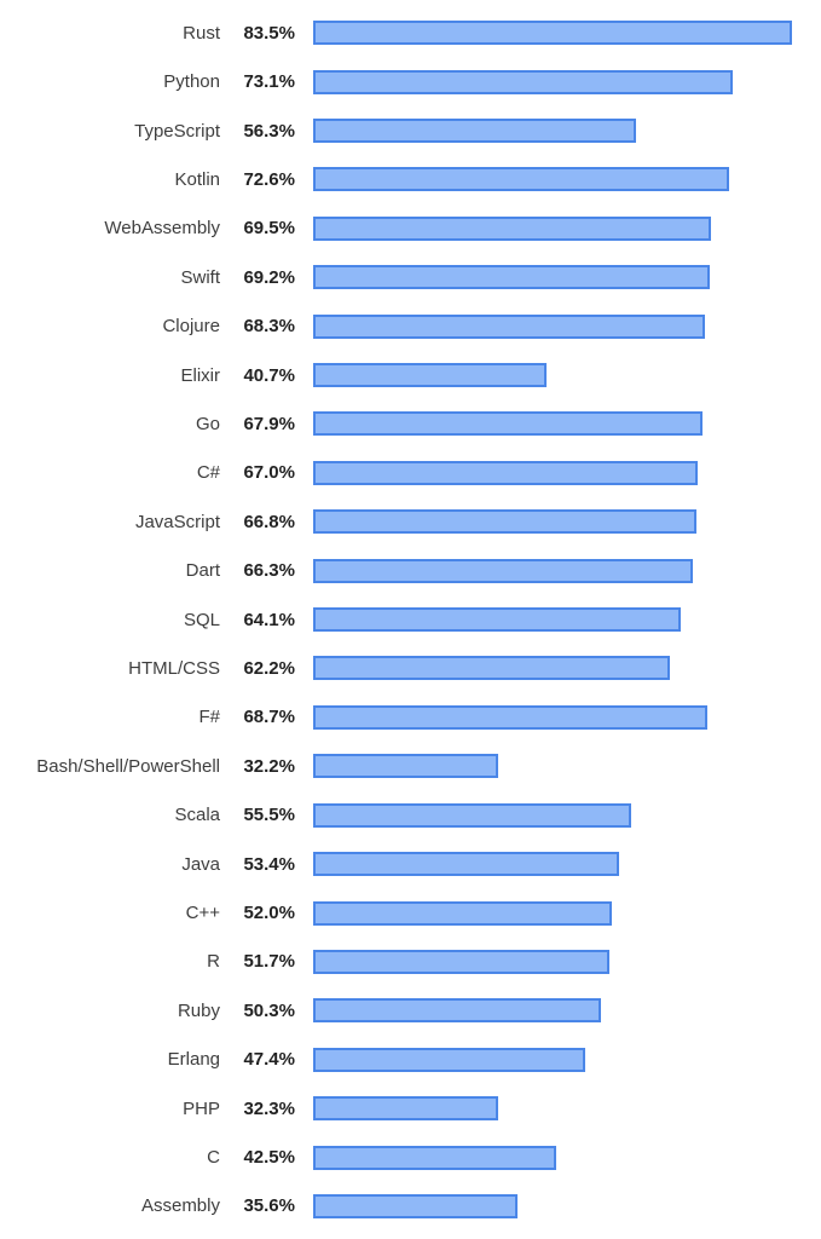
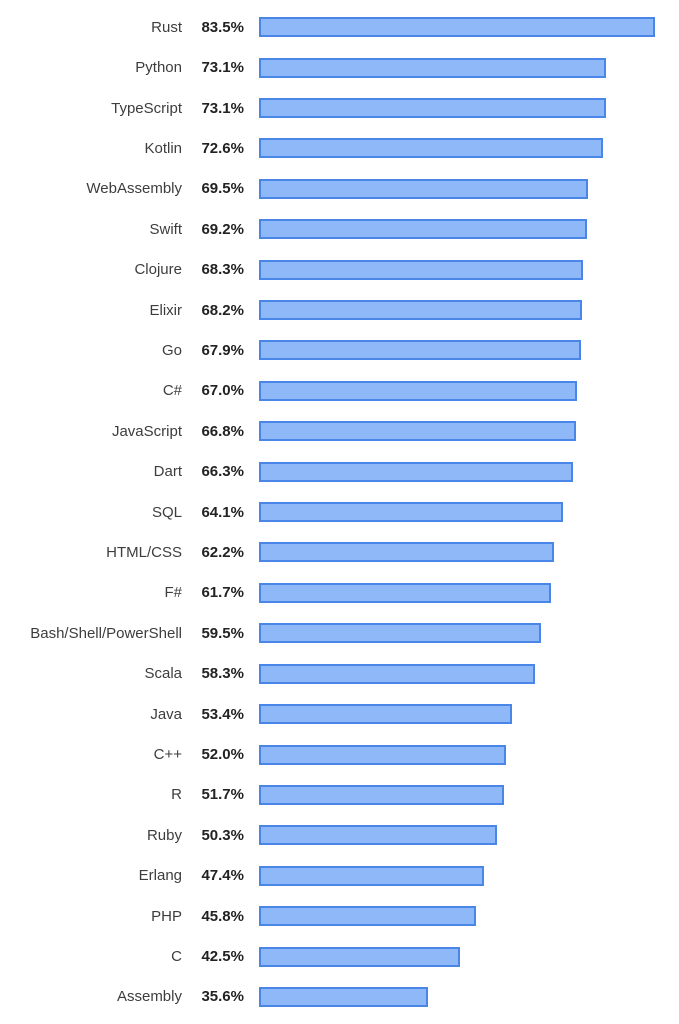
TypeScript: 56.3% -> 73.1%
Elixir: 40.7% -> 68.2%
F#: 68.7% -> 61.7%
Bash/Shell/PowerShell: 32.2% -> 59.5%
Scala: 55.5% -> 58.3%
PHP: 32.3% -> 45.8%
